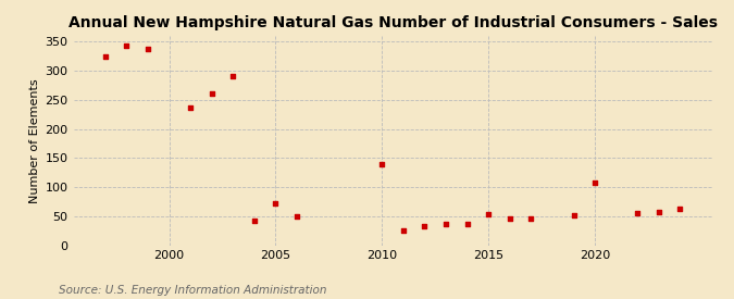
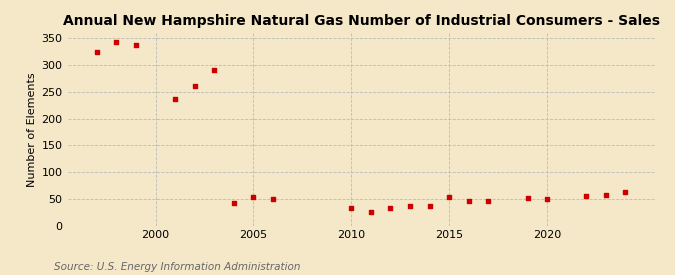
2005: 72 -> 53
2010: 140 -> 32
2020: 108 -> 50
